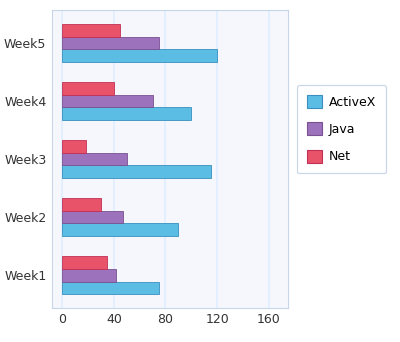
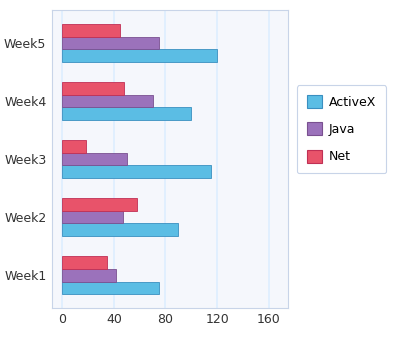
Net/Week4: 40 -> 48
Net/Week2: 30 -> 58
